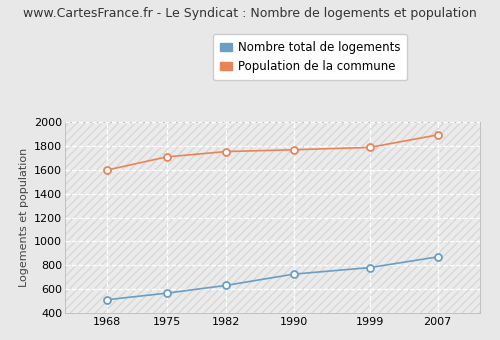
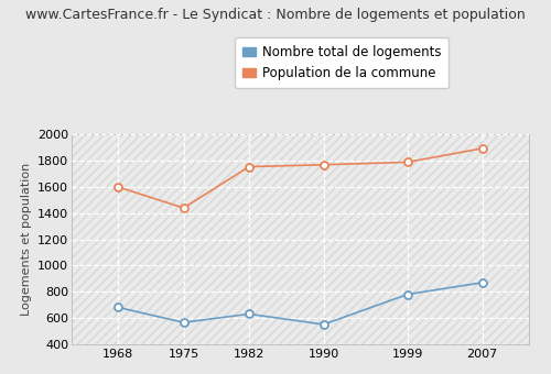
Nombre total de logements/1968: 510 -> 680
Population de la commune/1975: 1710 -> 1440
Nombre total de logements/1990: 720 -> 550
